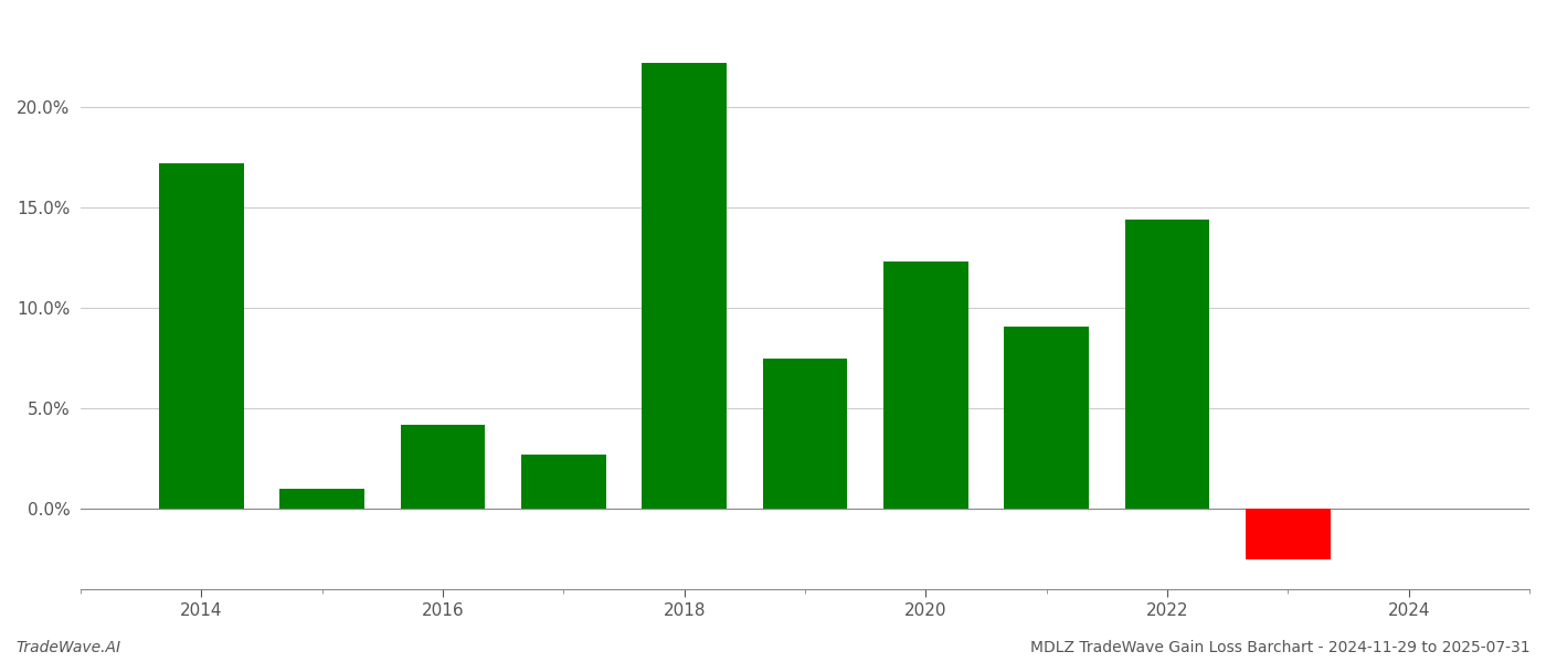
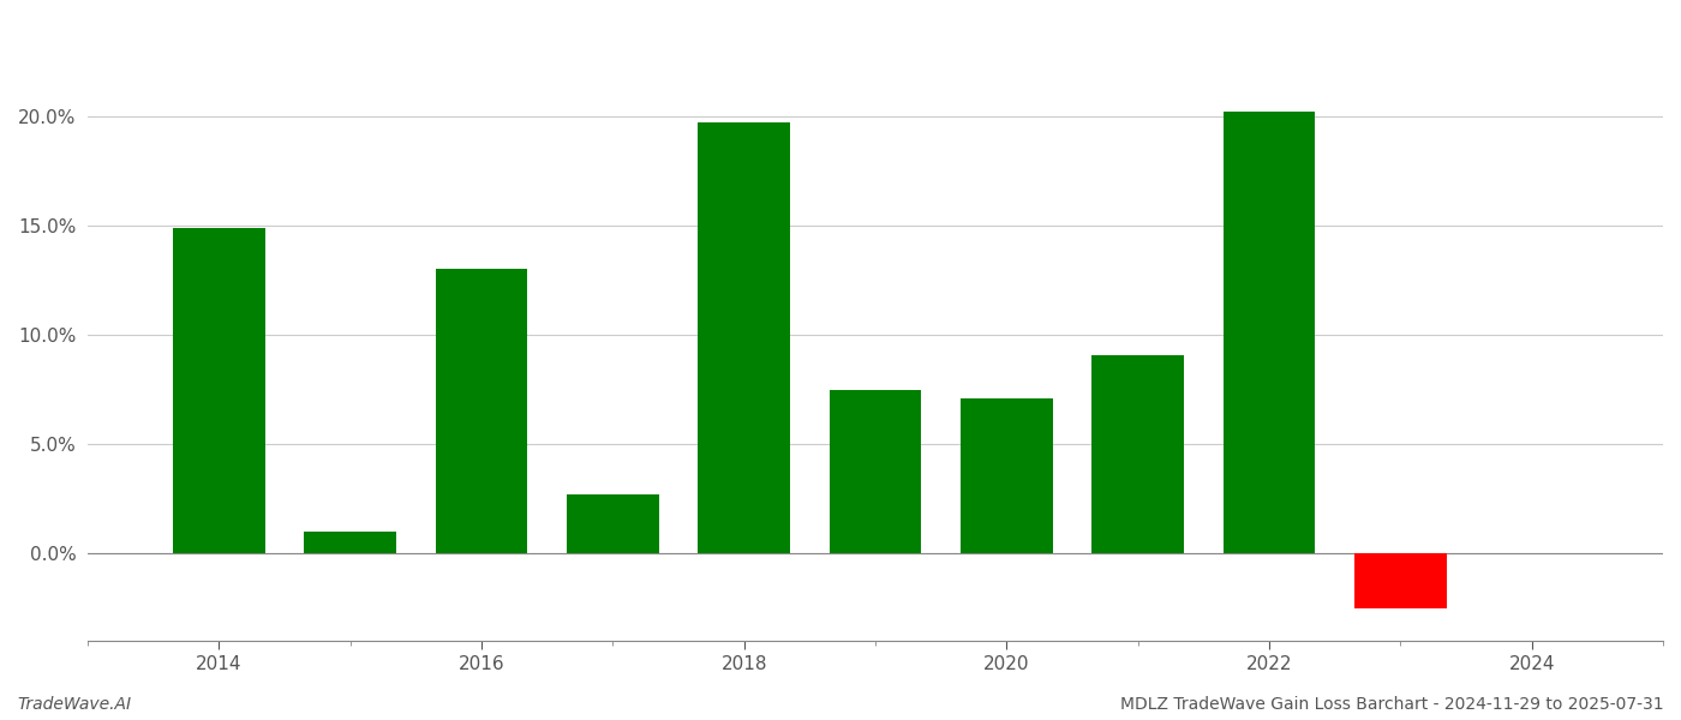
2014: 17.2% -> 14.9%
2016: 4.2% -> 13.0%
2018: 22.2% -> 19.7%
2020: 12.3% -> 7.1%
2022: 14.4% -> 20.2%
